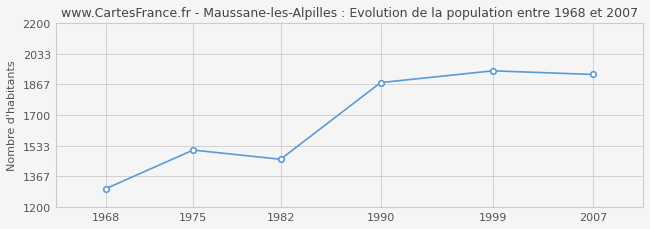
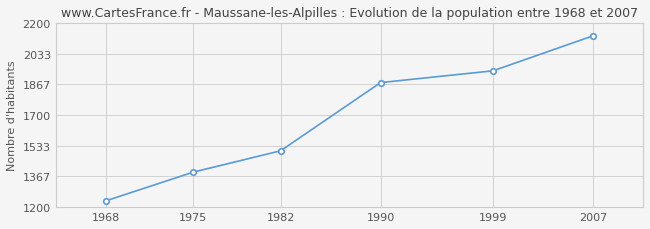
1968: 1300 -> 1230
1975: 1510 -> 1390
1982: 1460 -> 1510
2007: 1920 -> 2130
